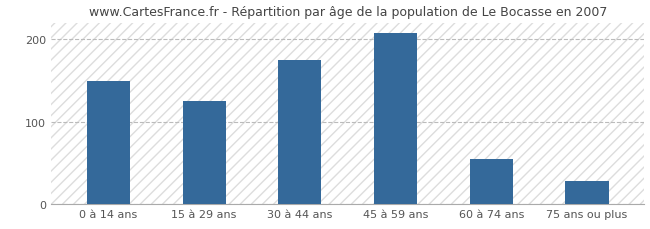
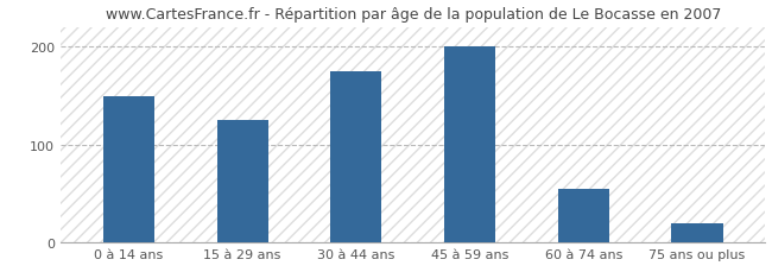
45 à 59 ans: 208 -> 200
75 ans ou plus: 28 -> 20
